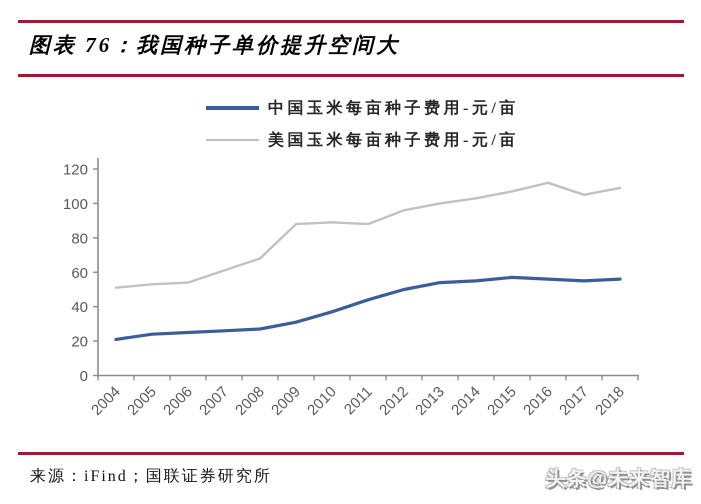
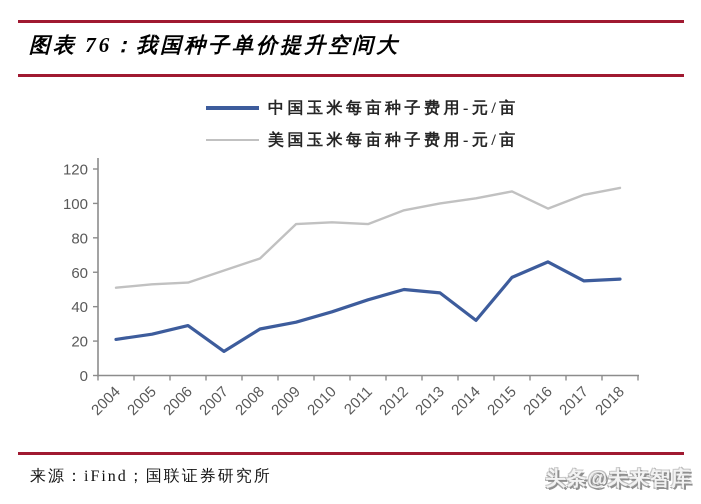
中国玉米每亩种子费用-元/亩/2006: 25 -> 29
中国玉米每亩种子费用-元/亩/2007: 26 -> 14
中国玉米每亩种子费用-元/亩/2013: 54 -> 48
中国玉米每亩种子费用-元/亩/2014: 55 -> 32
中国玉米每亩种子费用-元/亩/2016: 56 -> 66
美国玉米每亩种子费用-元/亩/2016: 112 -> 97
